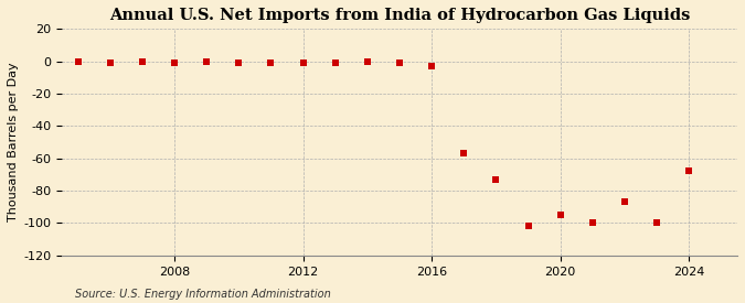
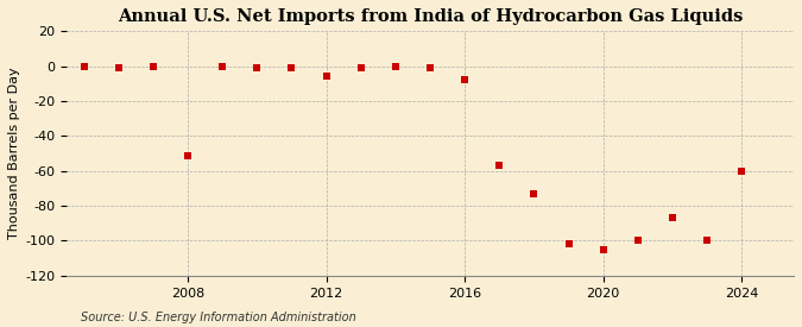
2008: -1 -> -51
2012: -1 -> -6
2016: -3 -> -8
2020: -95 -> -105
2024: -68 -> -60
